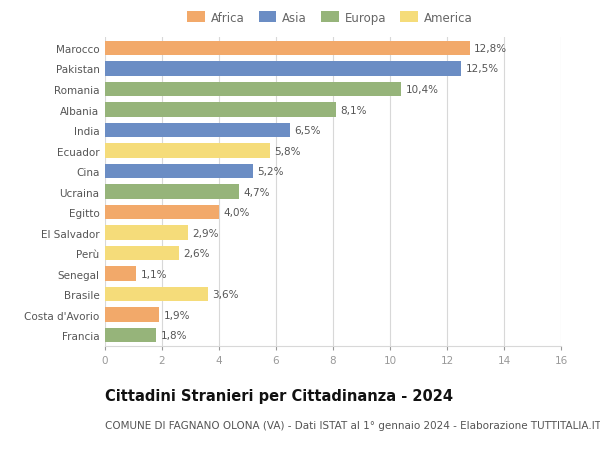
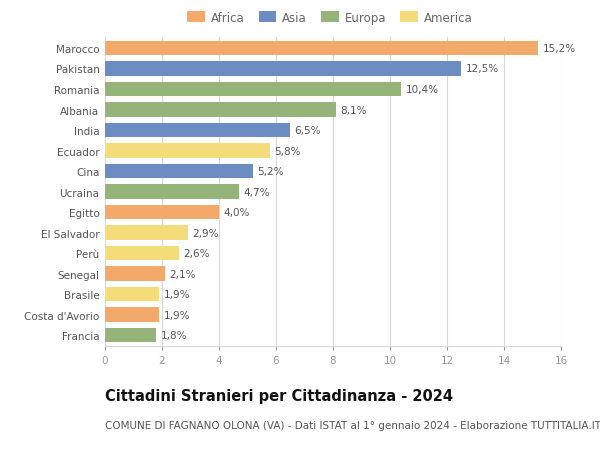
Marocco: 12,8% -> 15,2%
Senegal: 1,1% -> 2,1%
Brasile: 3,6% -> 1,9%
